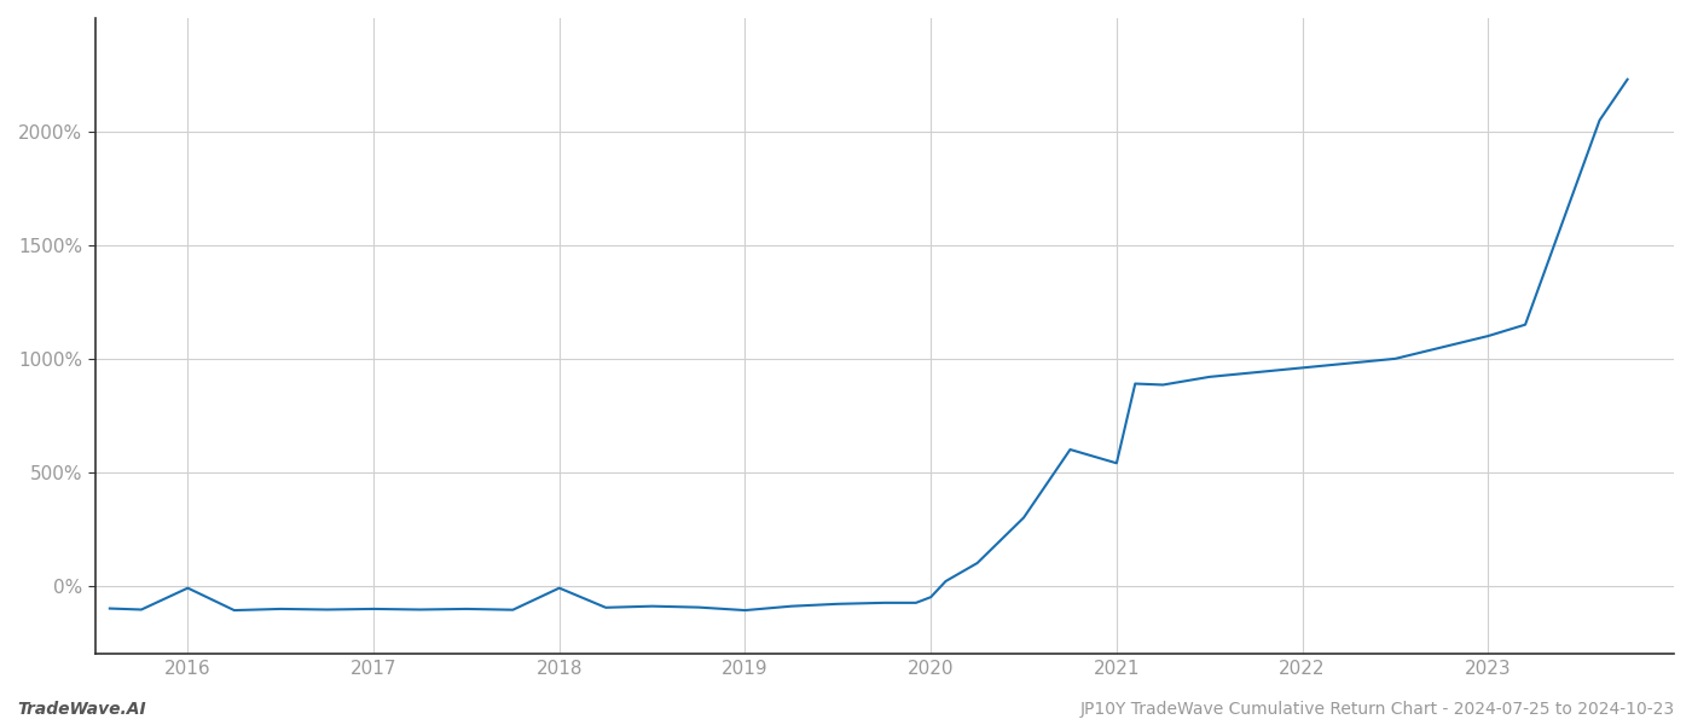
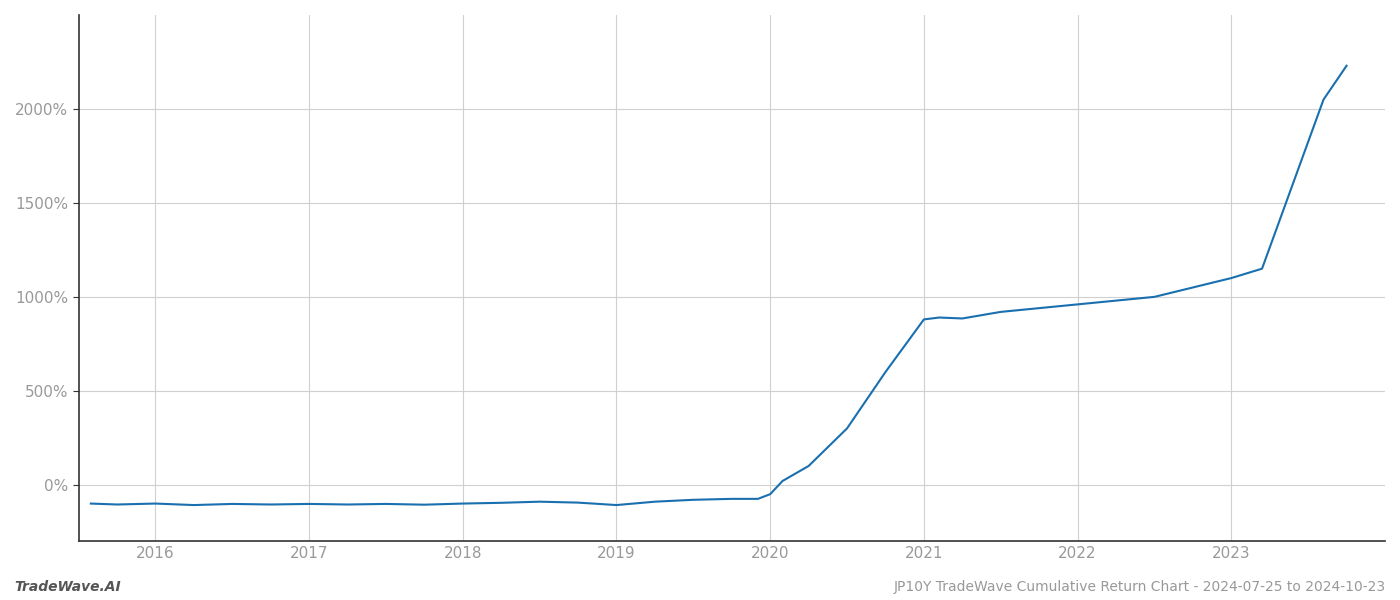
2016: -10% -> -100%
2018: -10% -> -100%
2021: 540% -> 880%
